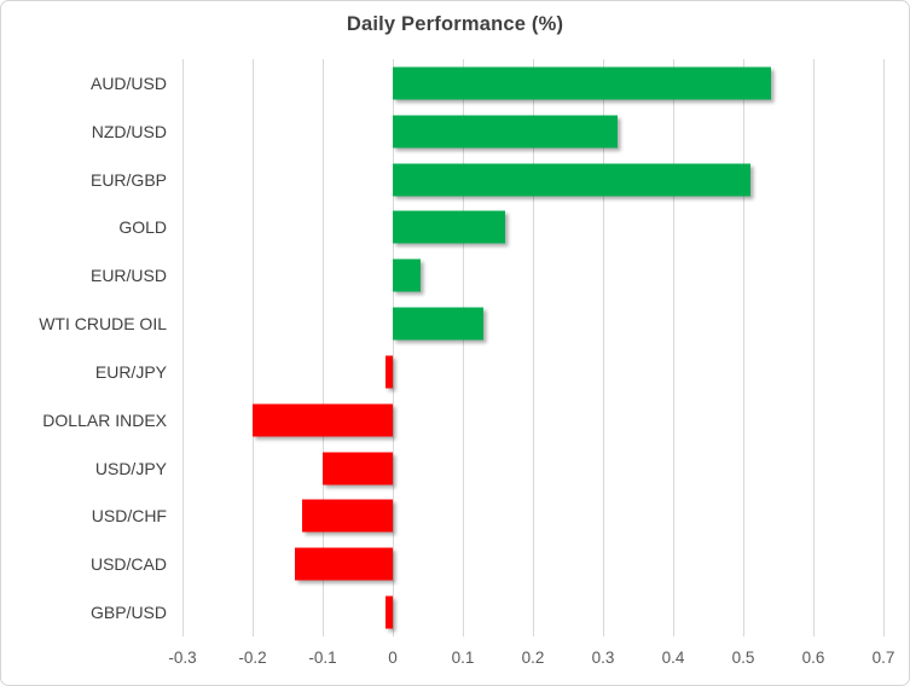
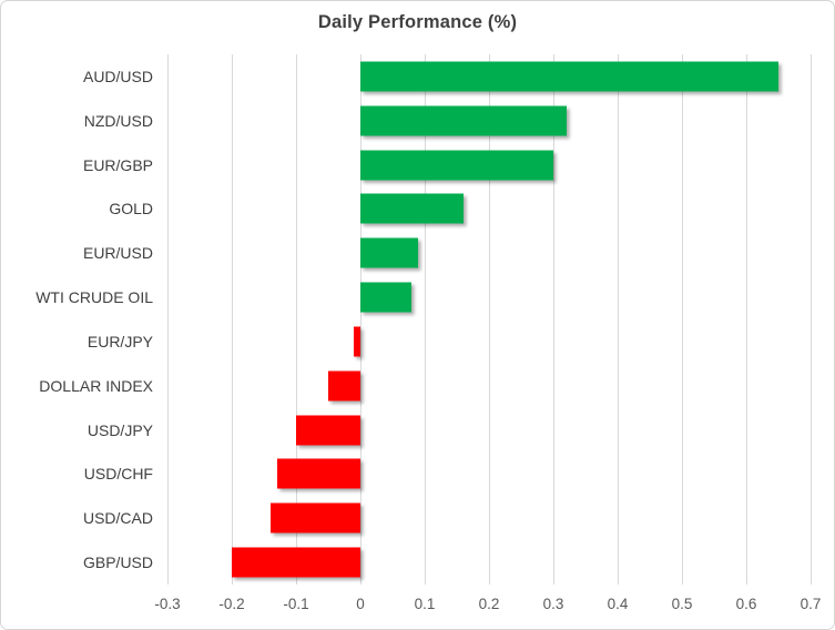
AUD/USD: 0.54 -> 0.65
EUR/GBP: 0.51 -> 0.30
EUR/USD: 0.04 -> 0.09
WTI CRUDE OIL: 0.13 -> 0.08
DOLLAR INDEX: -0.20 -> -0.05
GBP/USD: -0.01 -> -0.20
